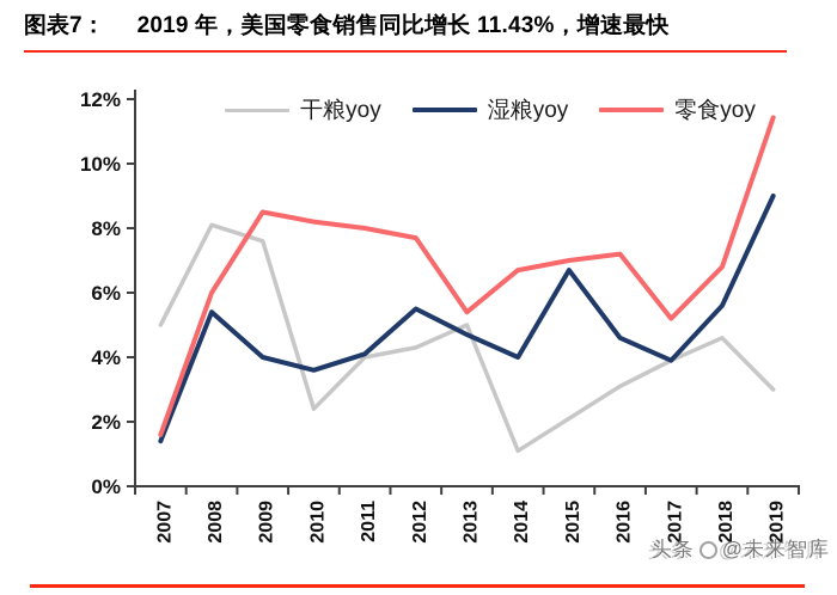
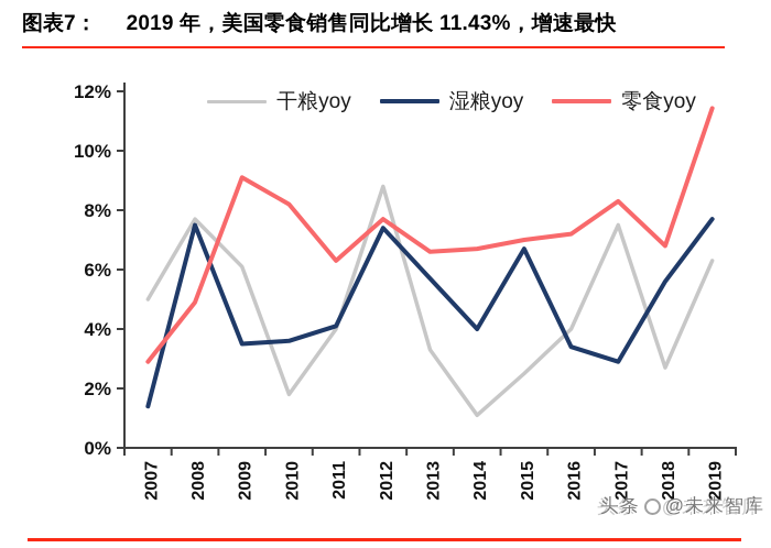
零食yoy/2007: 1.6% -> 2.9%
干粮yoy/2008: 8.1% -> 7.7%
湿粮yoy/2008: 5.4% -> 7.5%
零食yoy/2008: 6.0% -> 4.9%
干粮yoy/2009: 7.6% -> 6.1%
湿粮yoy/2009: 4.0% -> 3.5%
零食yoy/2009: 8.5% -> 9.1%
干粮yoy/2010: 2.4% -> 1.8%
零食yoy/2011: 8.0% -> 6.3%
干粮yoy/2012: 4.3% -> 8.8%
湿粮yoy/2012: 5.5% -> 7.4%
干粮yoy/2013: 5.0% -> 3.3%
湿粮yoy/2013: 4.7% -> 5.7%
零食yoy/2013: 5.4% -> 6.6%
干粮yoy/2015: 2.1% -> 2.5%
干粮yoy/2016: 3.1% -> 4.0%
湿粮yoy/2016: 4.6% -> 3.4%
干粮yoy/2017: 3.9% -> 7.5%
湿粮yoy/2017: 3.9% -> 2.9%
零食yoy/2017: 5.2% -> 8.3%
干粮yoy/2018: 4.6% -> 2.7%
干粮yoy/2019: 3.0% -> 6.3%
湿粮yoy/2019: 9.0% -> 7.7%
